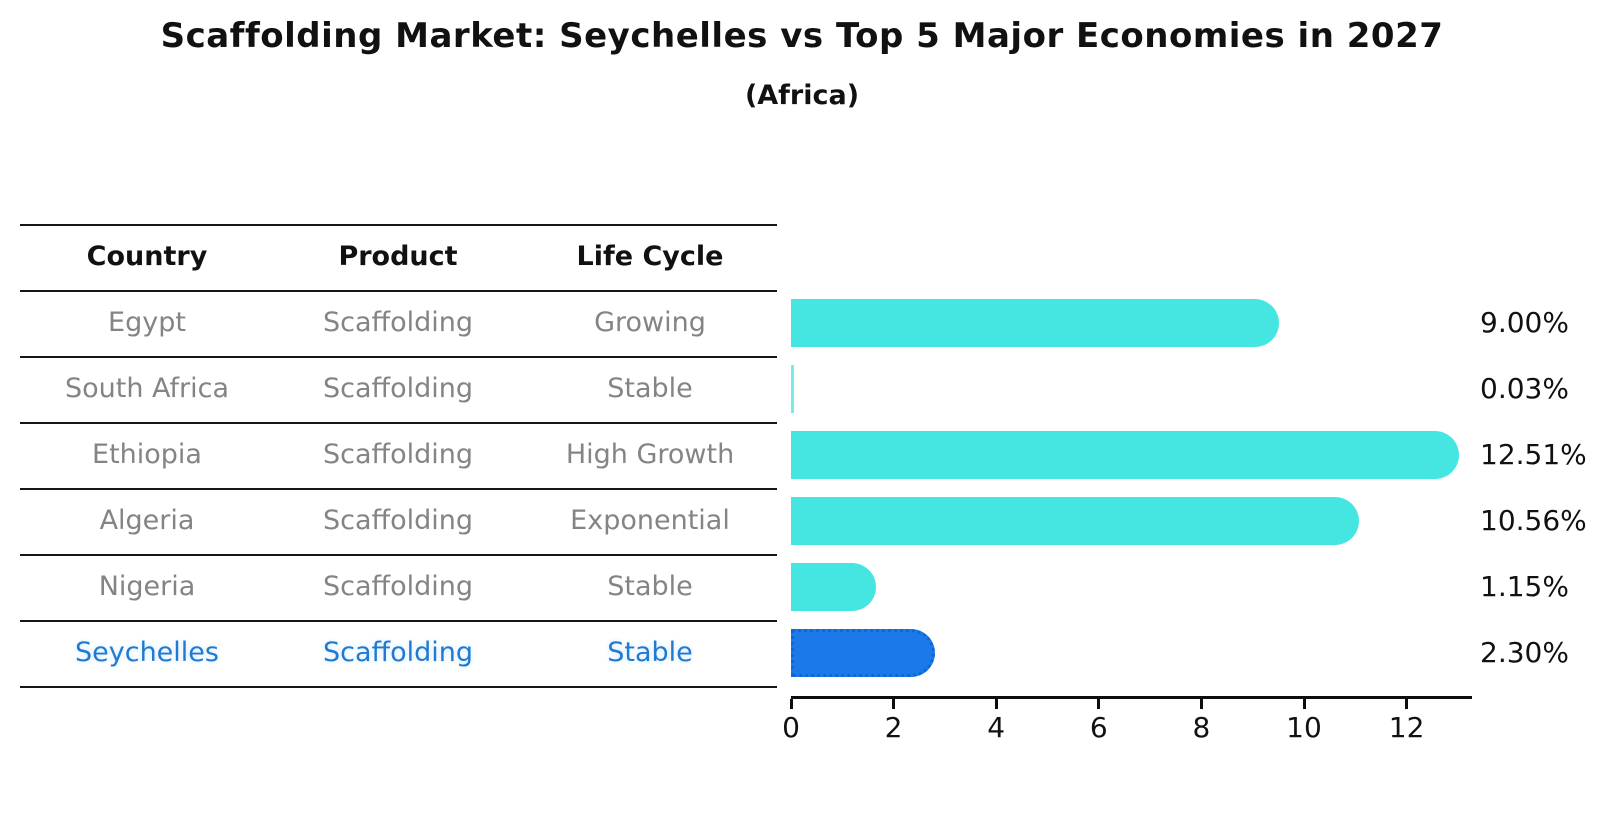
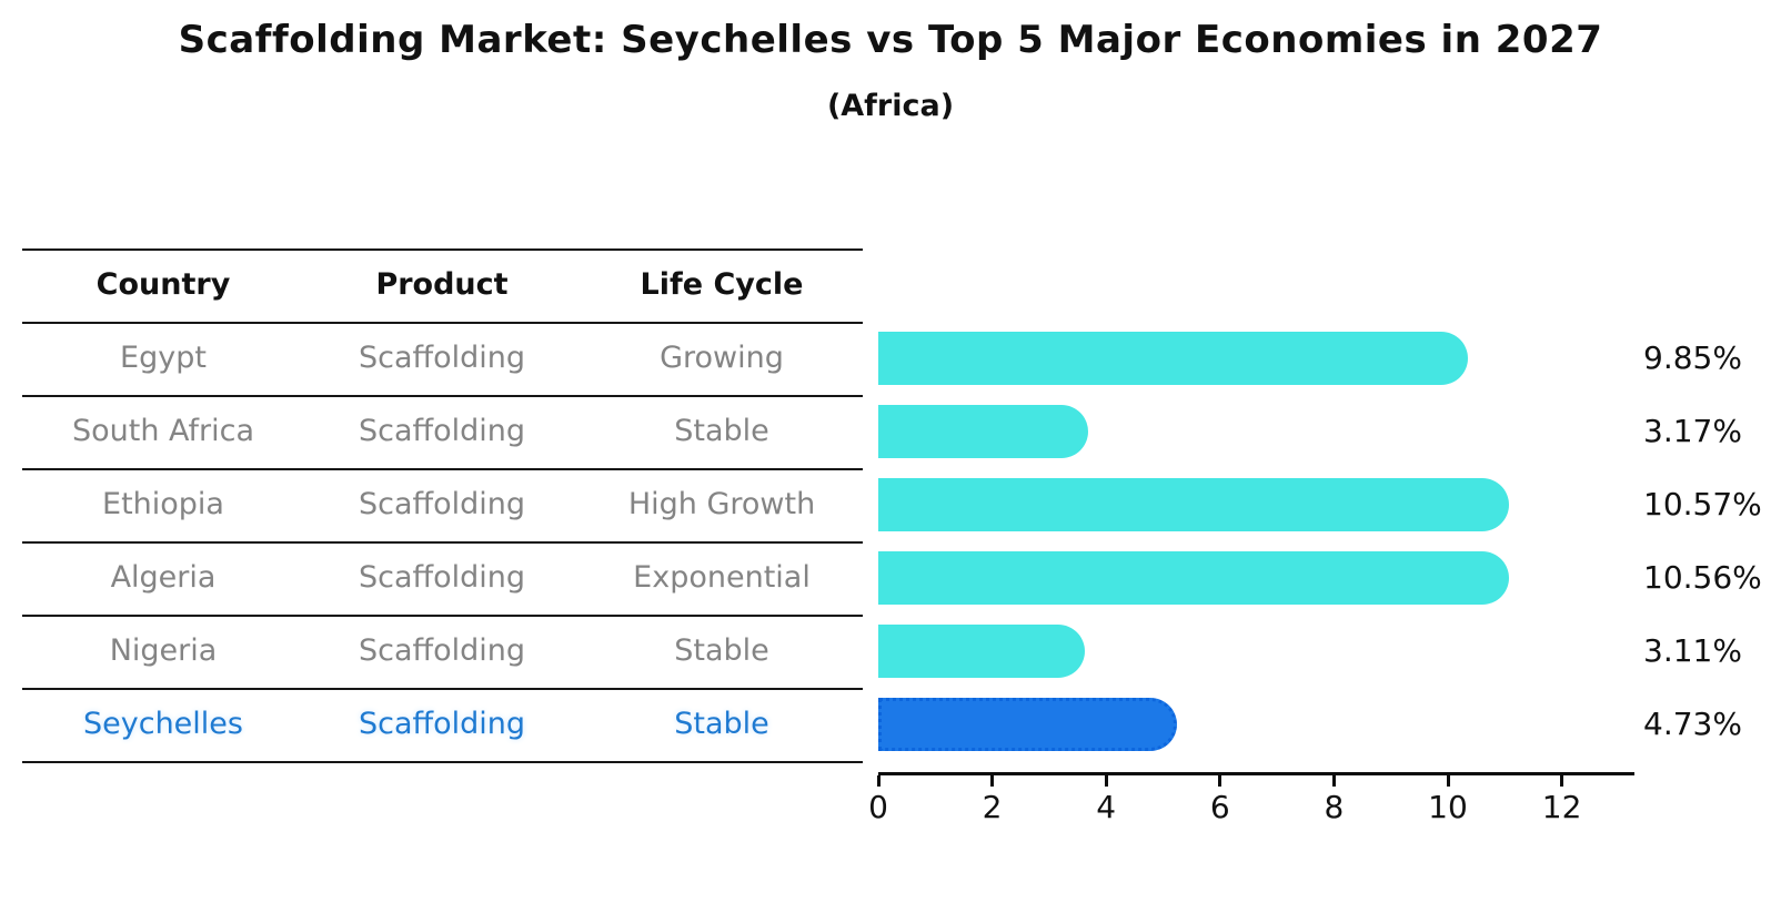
Egypt: 9.00% -> 9.85%
South Africa: 0.03% -> 3.17%
Ethiopia: 12.51% -> 10.57%
Nigeria: 1.15% -> 3.11%
Seychelles: 2.30% -> 4.73%
